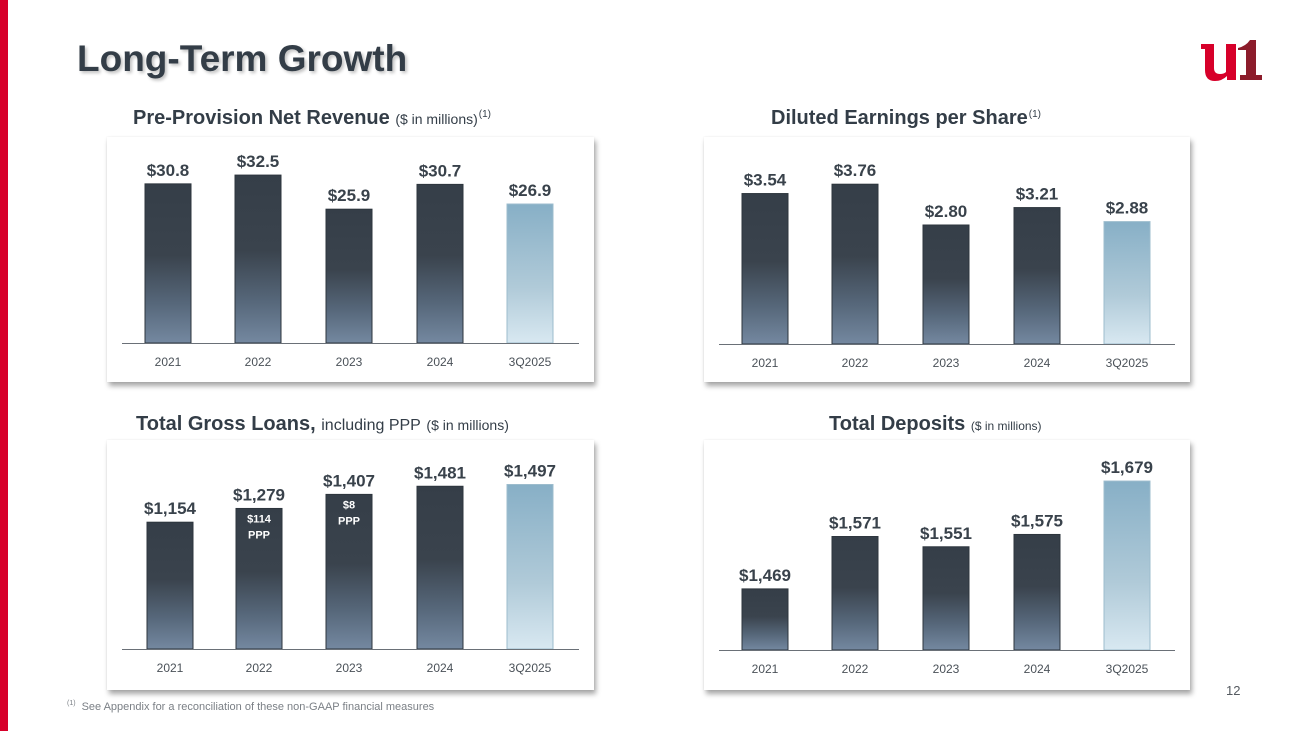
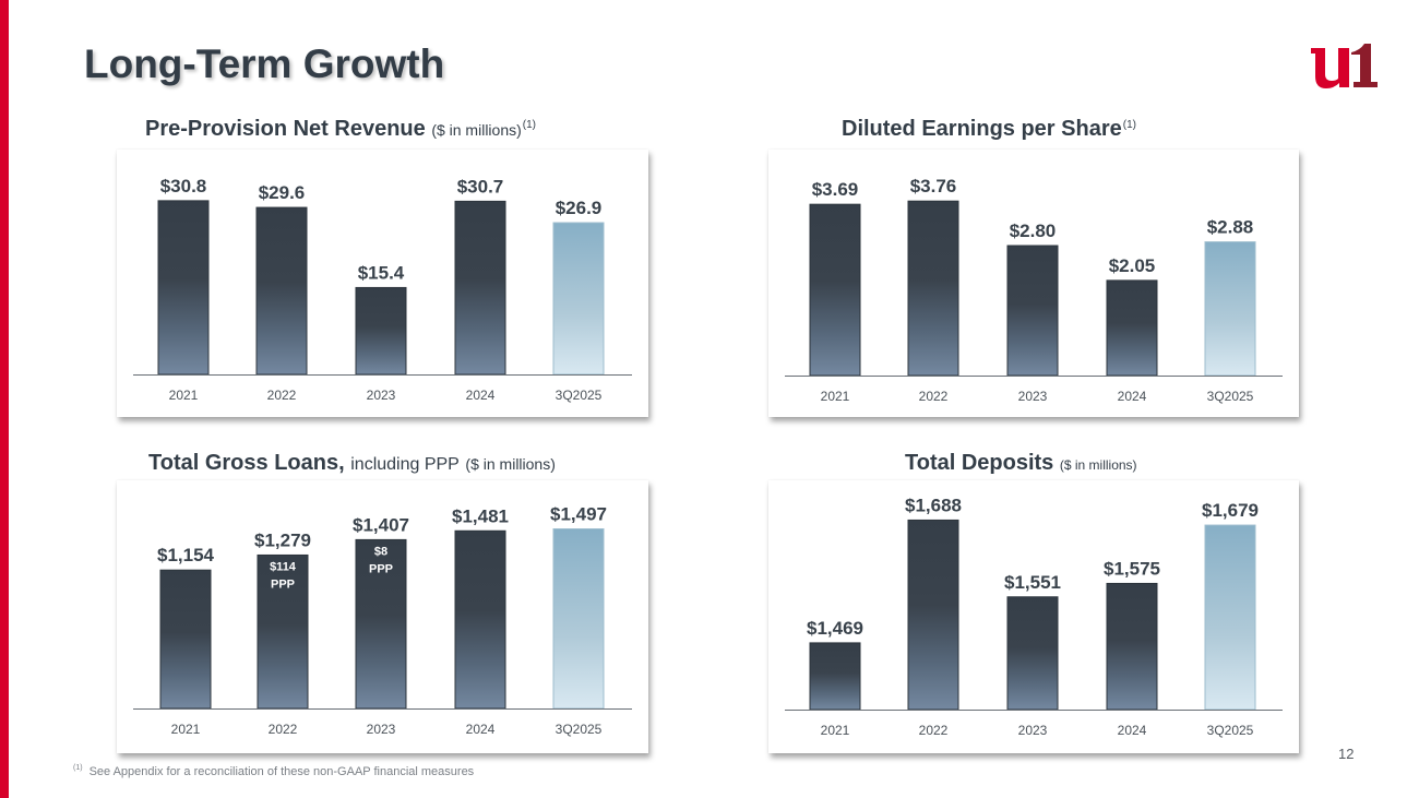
Pre-Provision Net Revenue/2022: $32.5 -> $29.6
Pre-Provision Net Revenue/2023: $25.9 -> $15.4
Diluted Earnings per Share/2021: $3.54 -> $3.69
Diluted Earnings per Share/2024: $3.21 -> $2.05
Total Deposits/2022: $1,571 -> $1,688
